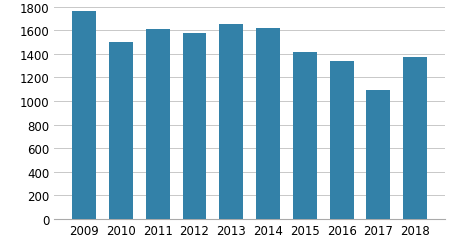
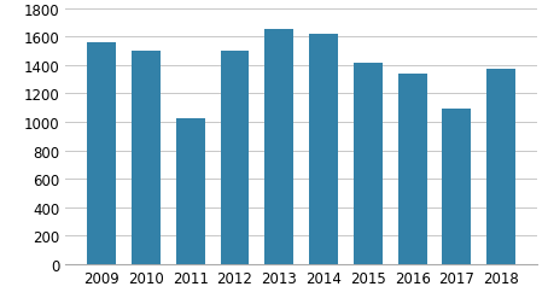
2009: 1760 -> 1560
2011: 1610 -> 1030
2012: 1580 -> 1500
